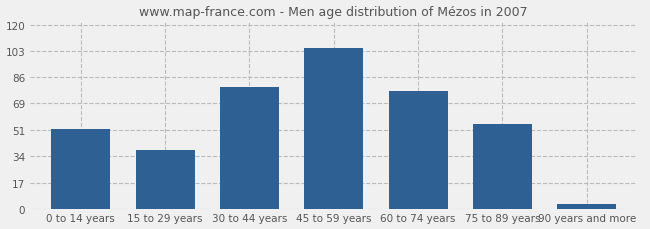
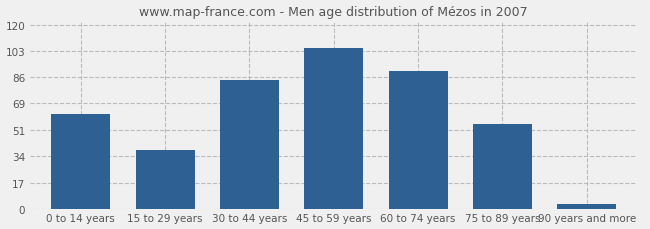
0 to 14 years: 52 -> 62
30 to 44 years: 79 -> 84
60 to 74 years: 77 -> 90
